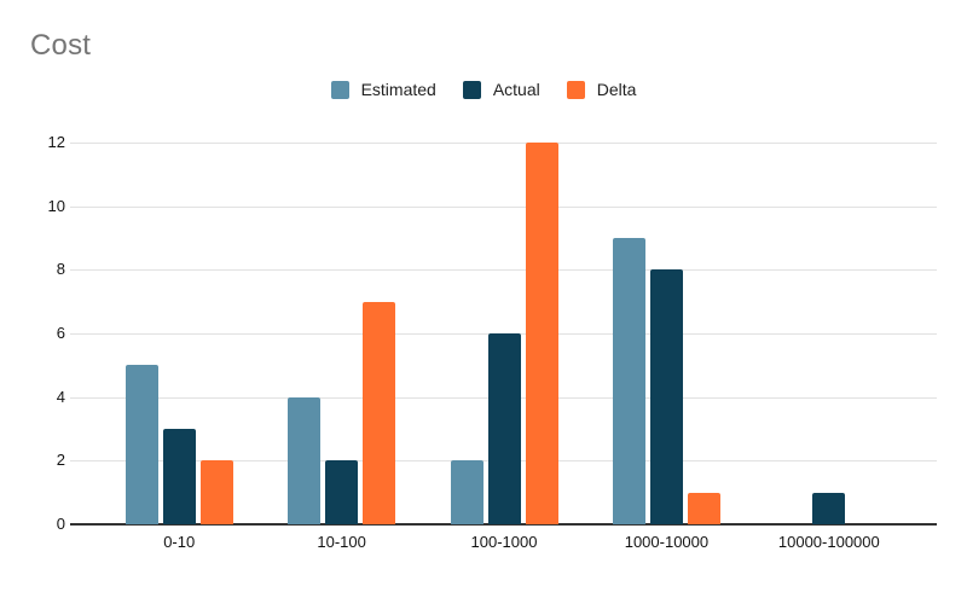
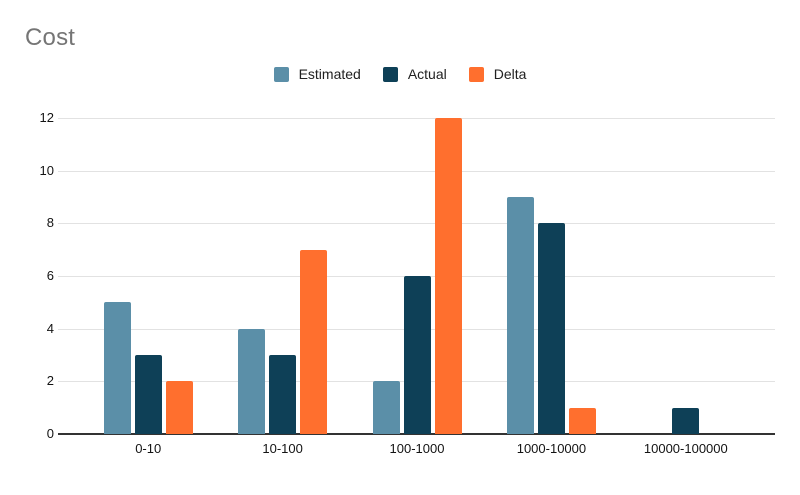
Actual/10-100: 2 -> 3
